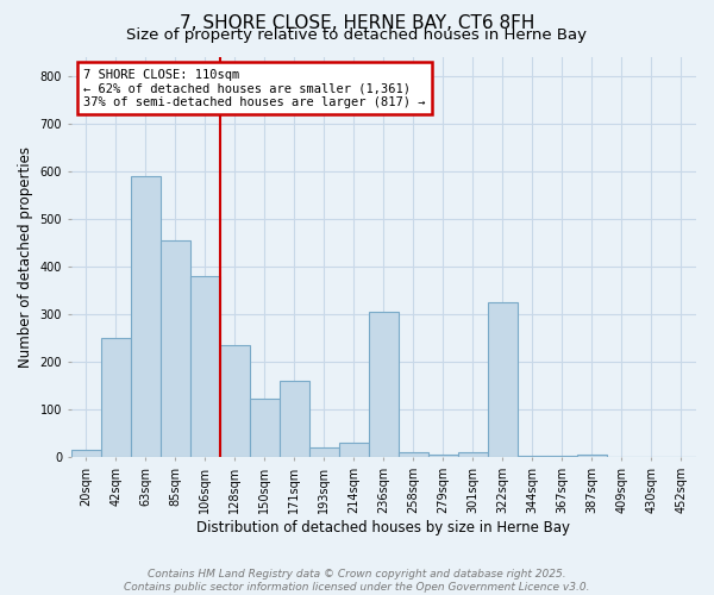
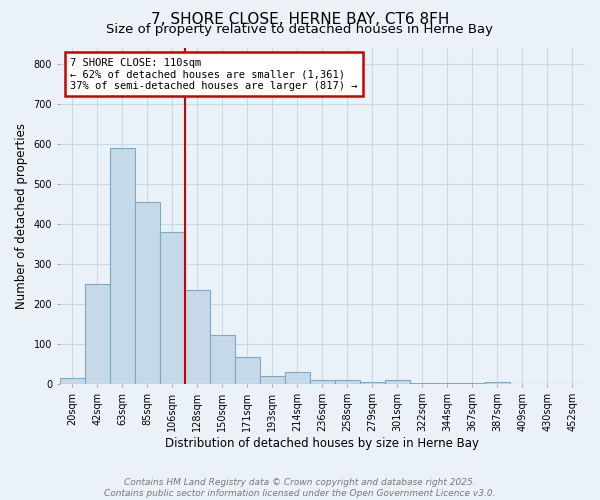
171sqm: 160 -> 68
236sqm: 305 -> 10
322sqm: 325 -> 4
